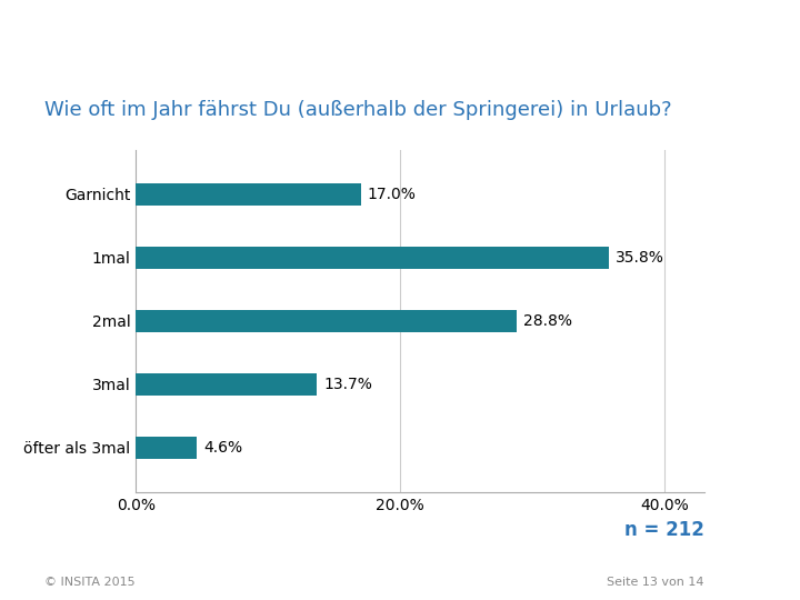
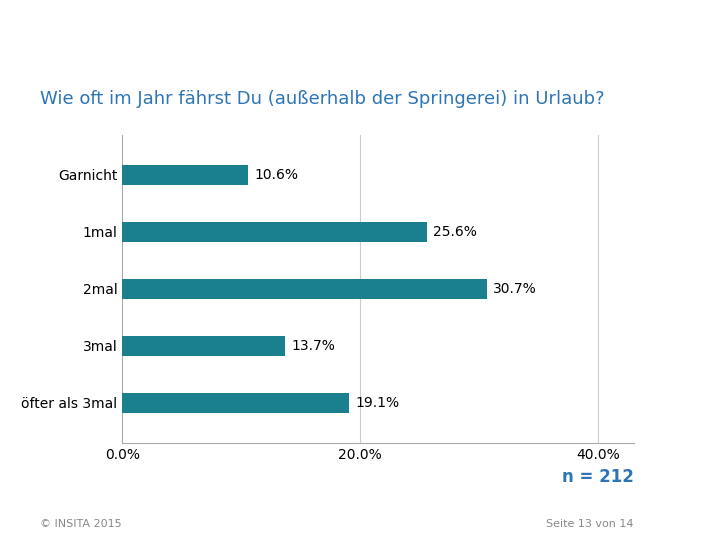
Garnicht: 17.0% -> 10.6%
1mal: 35.8% -> 25.6%
2mal: 28.8% -> 30.7%
öfter als 3mal: 4.6% -> 19.1%
